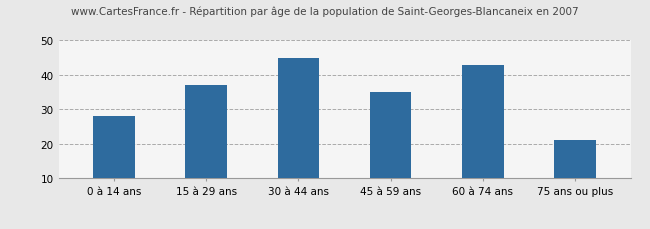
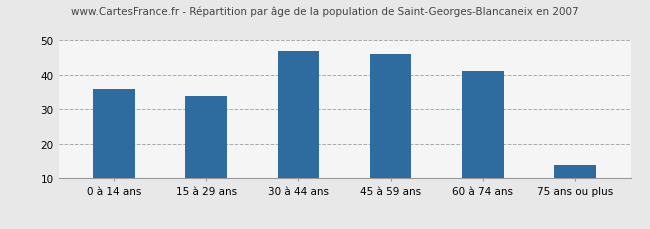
0 à 14 ans: 28 -> 36
15 à 29 ans: 37 -> 34
30 à 44 ans: 45 -> 47
45 à 59 ans: 35 -> 46
60 à 74 ans: 43 -> 41
75 ans ou plus: 21 -> 14
